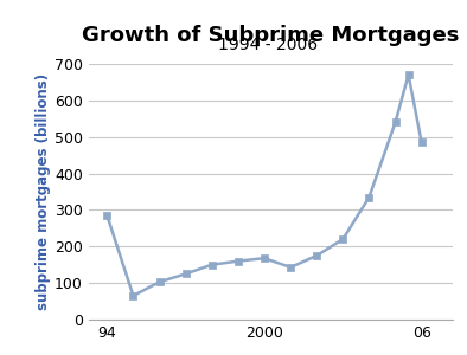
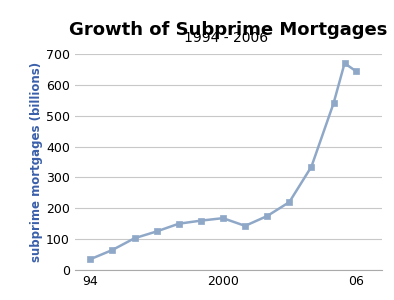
94: 285 -> 35
06: 485 -> 645
